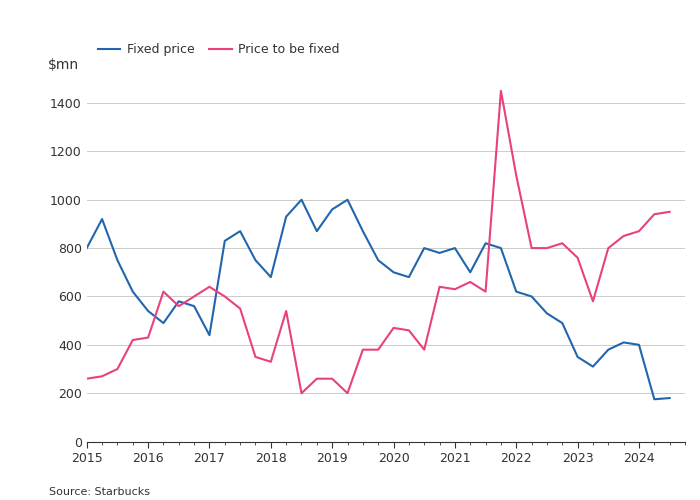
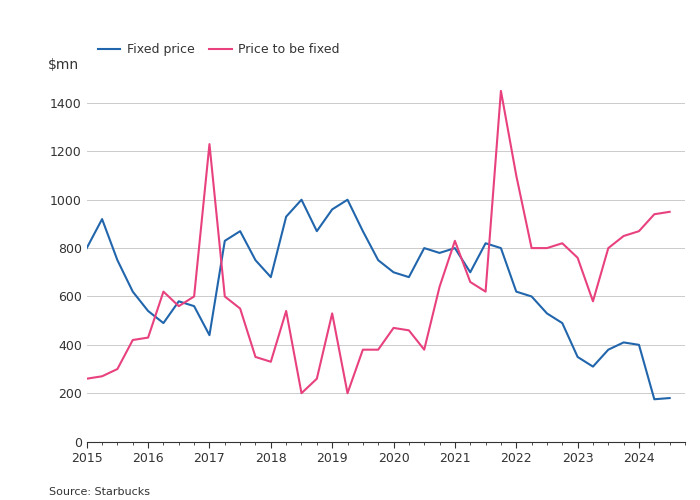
Price to be fixed/2017: 640 -> 1230
Price to be fixed/2019: 260 -> 530
Price to be fixed/2021: 630 -> 830
